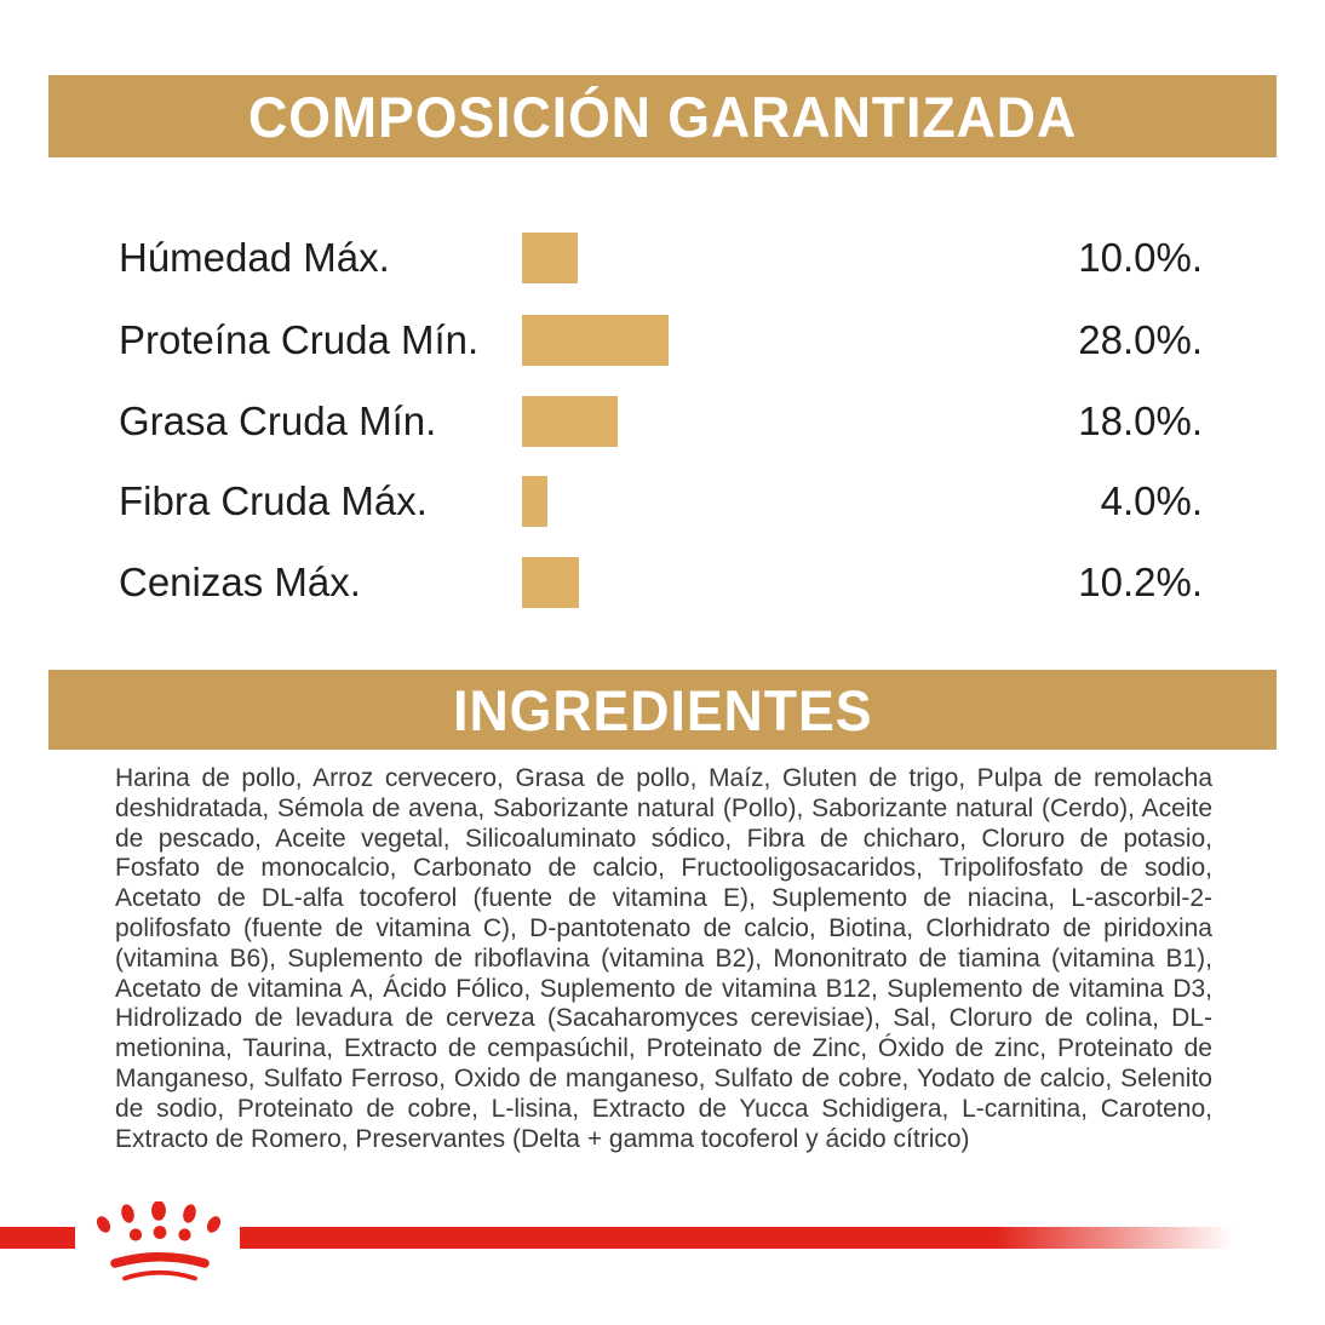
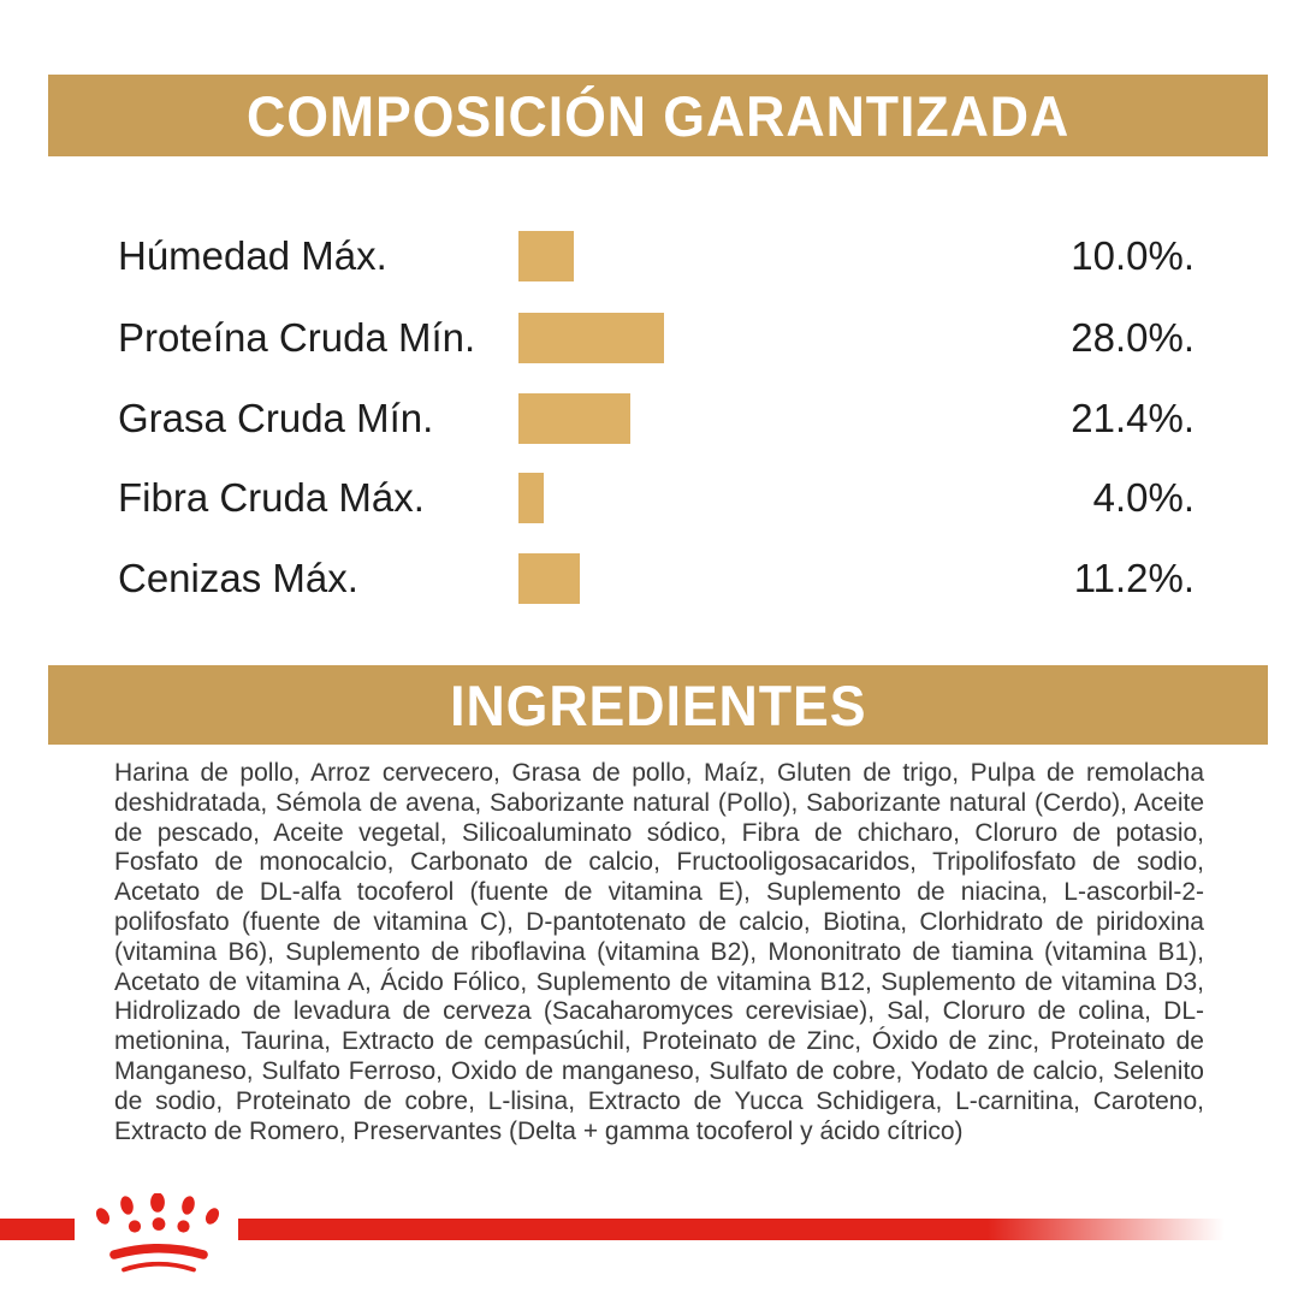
Grasa Cruda Mín.: 18.0% -> 21.4%
Cenizas Máx.: 10.2% -> 11.2%
